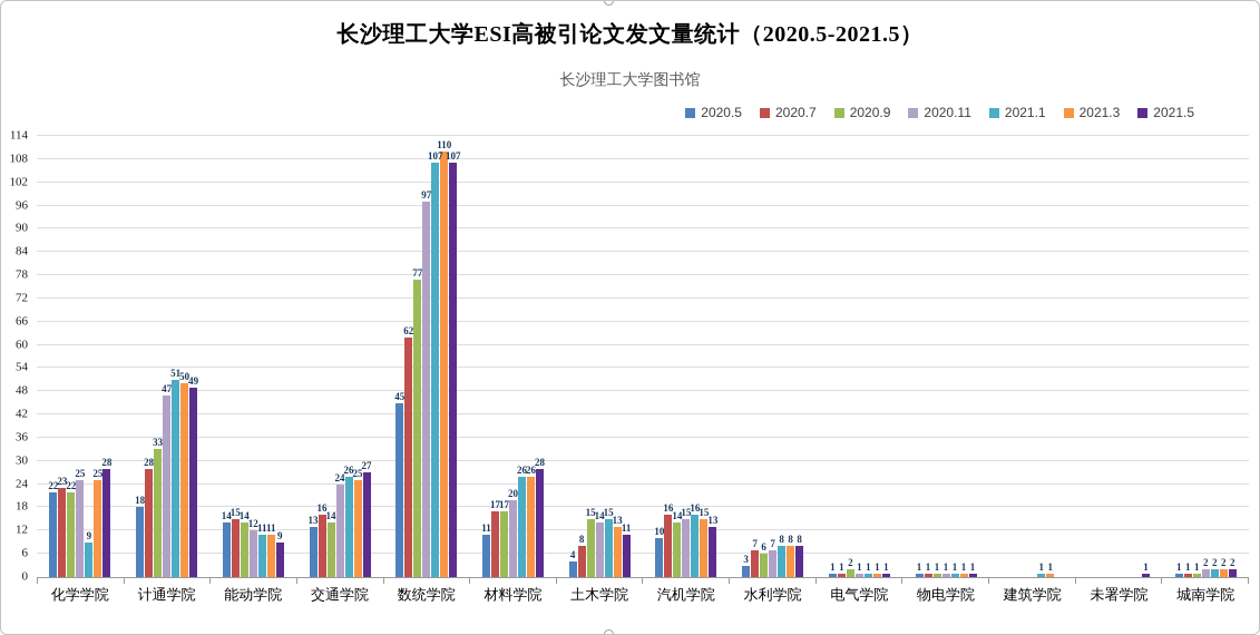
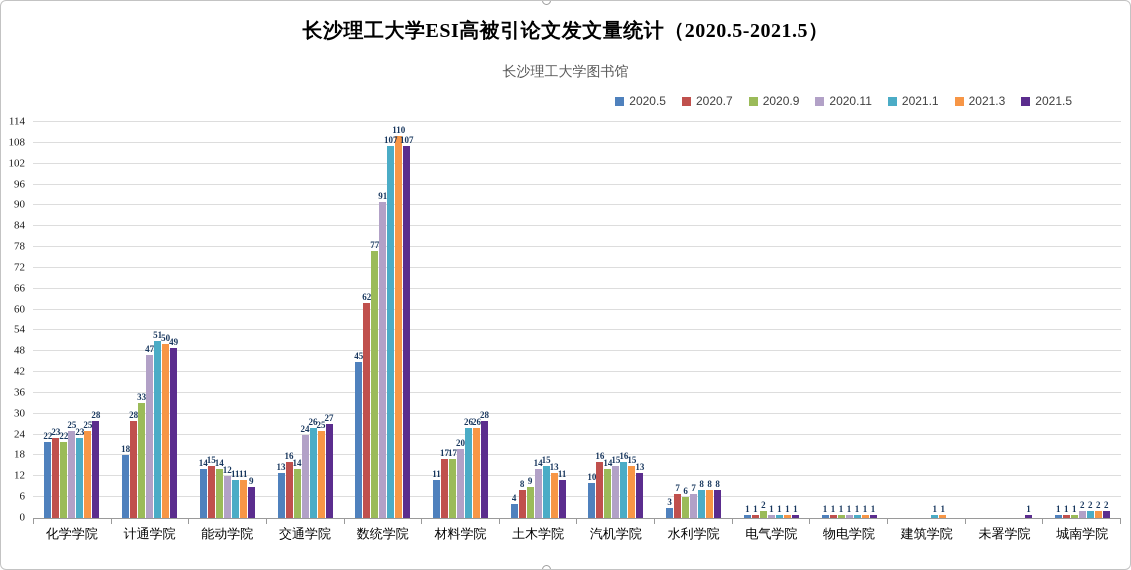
2021.1/化学学院: 9 -> 23
2020.11/数统学院: 97 -> 91
2020.9/土木学院: 15 -> 9
